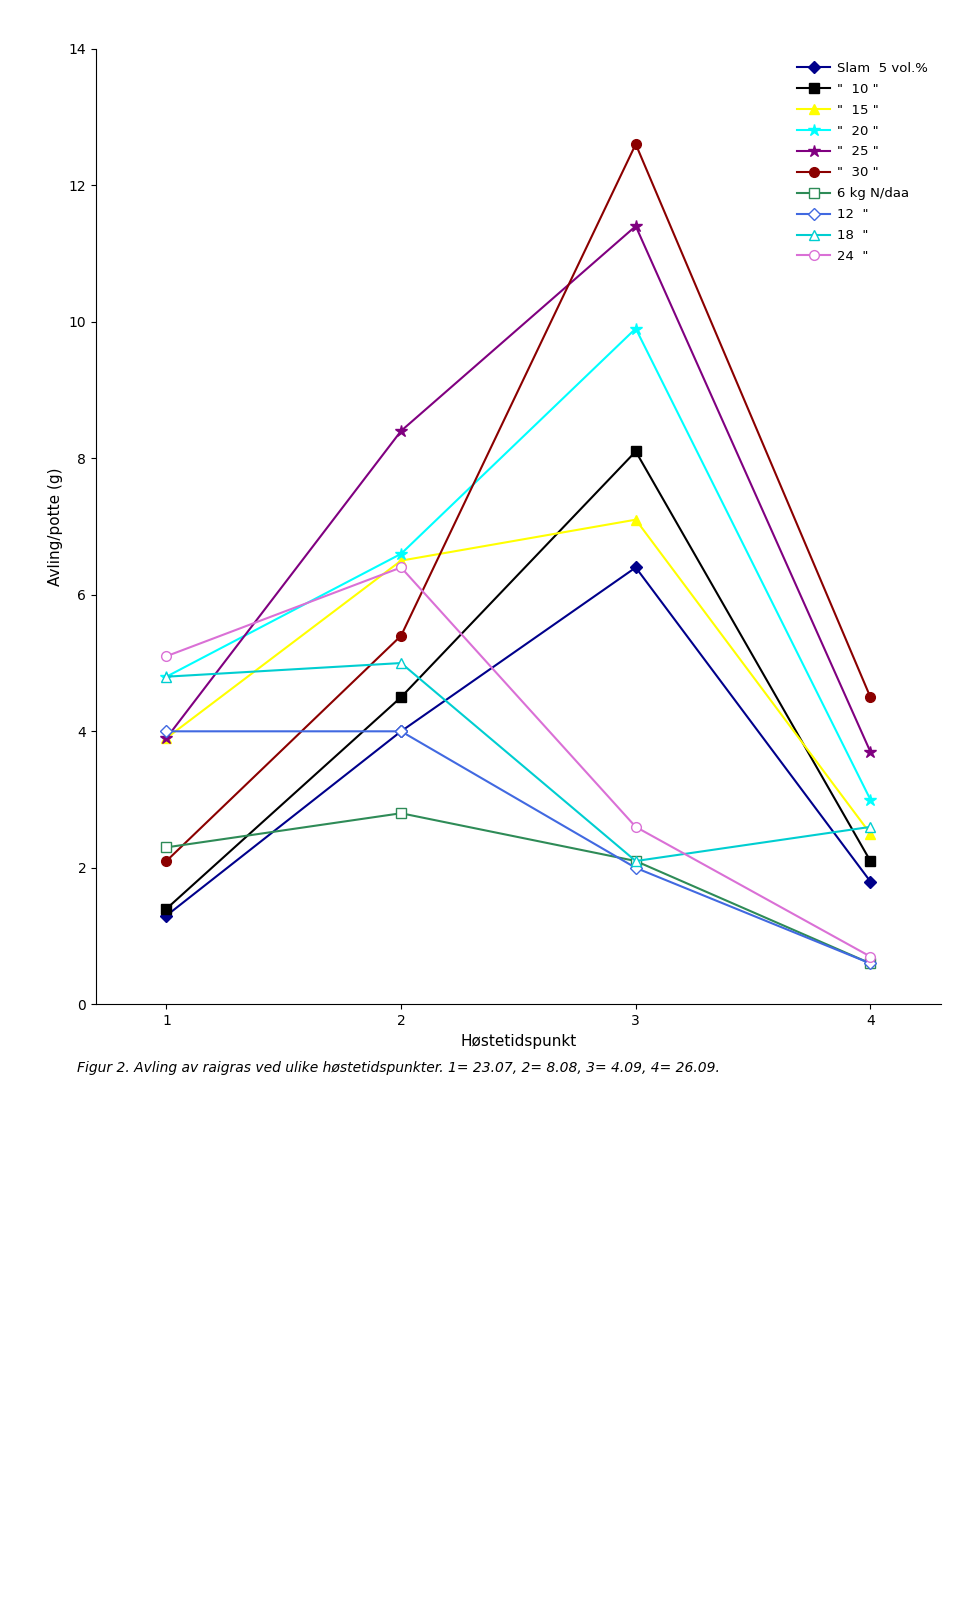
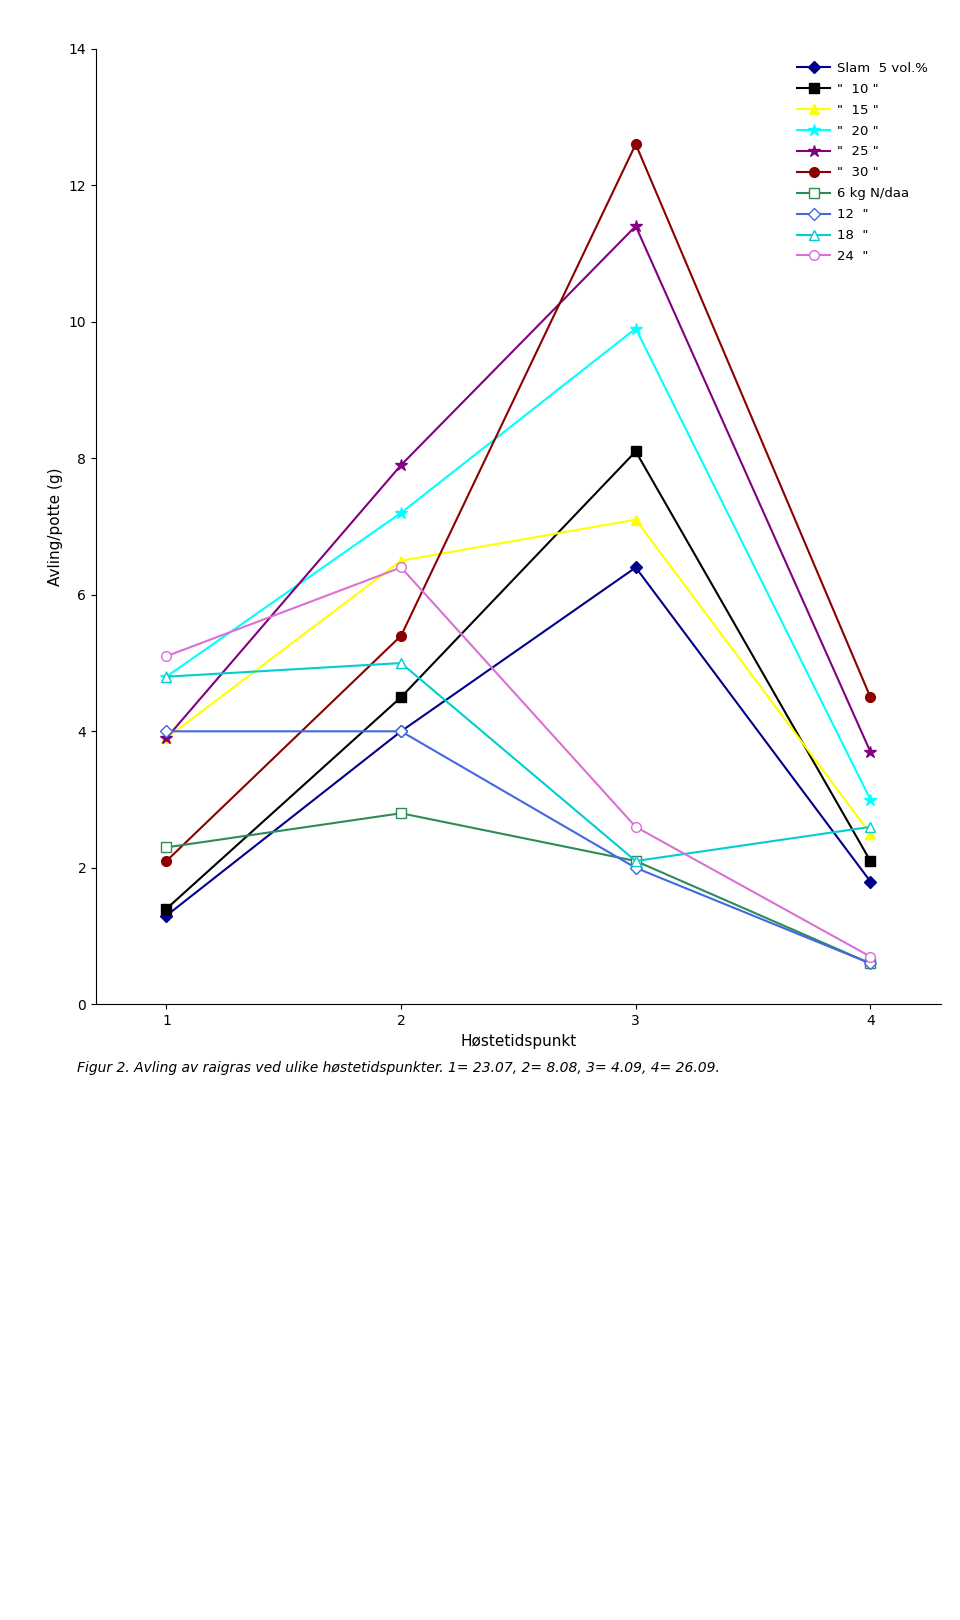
" 20 "/2: 6.6 -> 7.2
" 25 "/2: 8.4 -> 7.9
